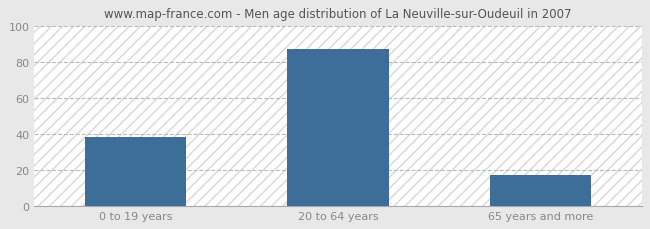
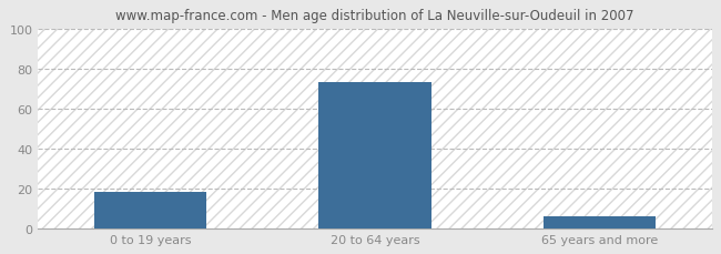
0 to 19 years: 38 -> 18
20 to 64 years: 87 -> 73
65 years and more: 17 -> 6
